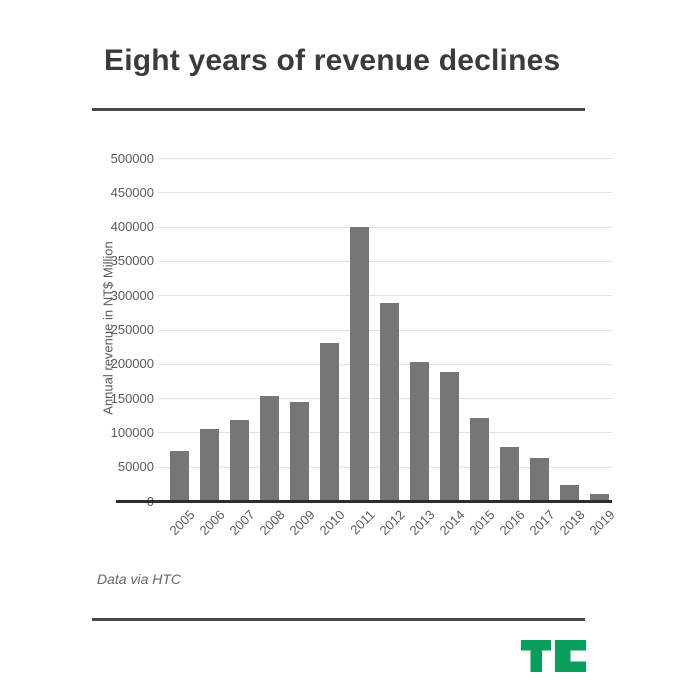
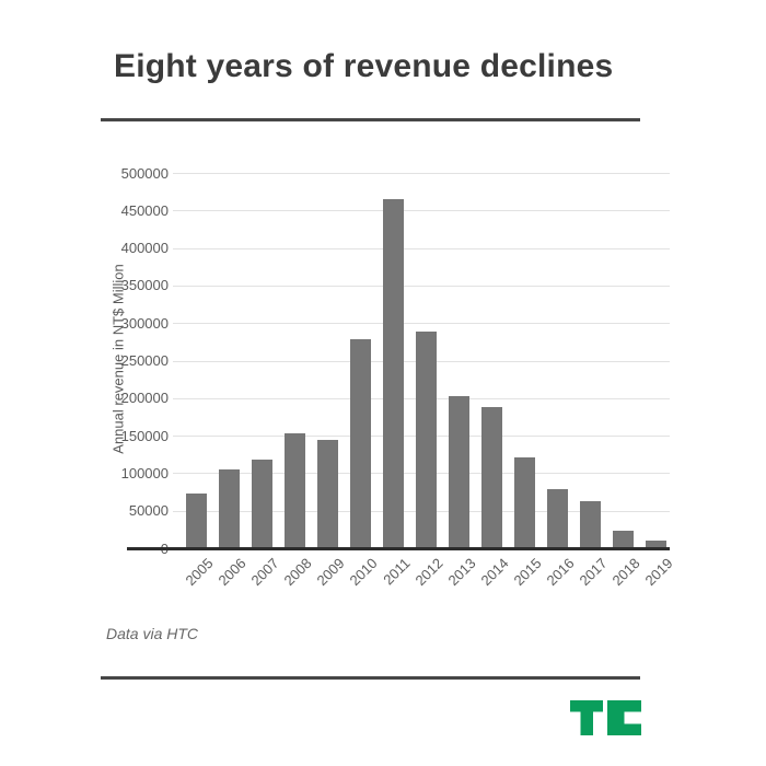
2010: 230000 -> 280000
2011: 400000 -> 470000
